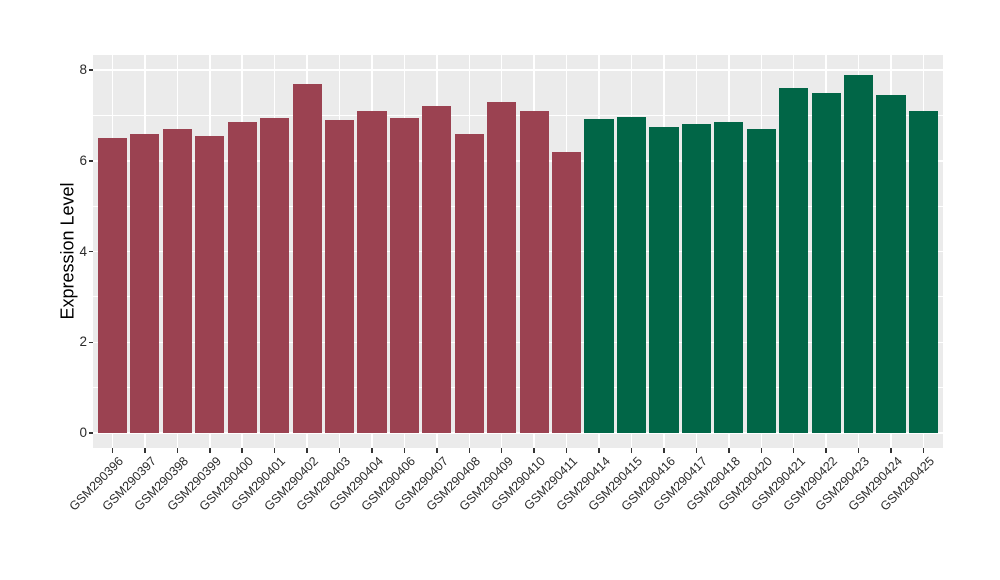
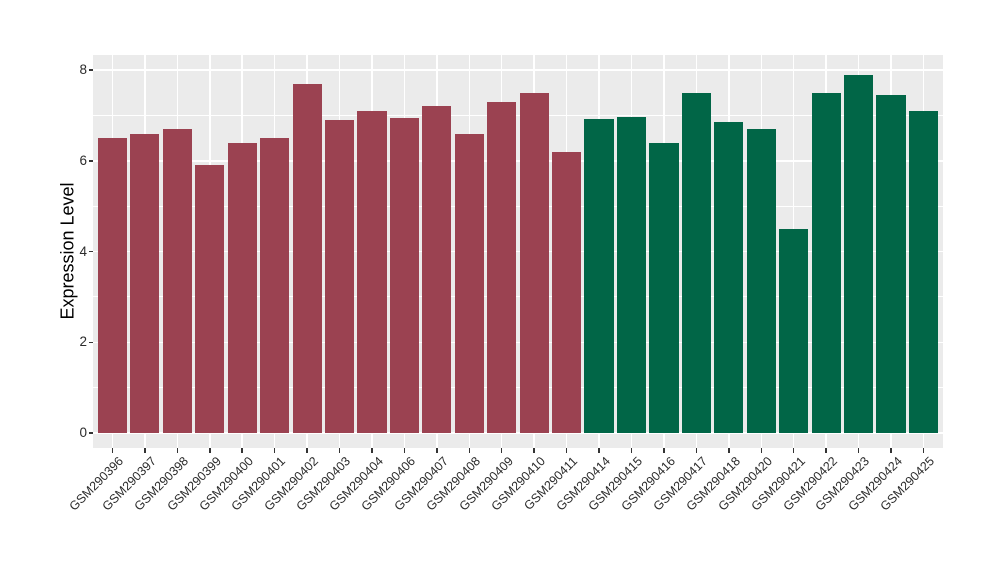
GSM290399: 6.5 -> 5.9
GSM290400: 6.8 -> 6.4
GSM290401: 7.0 -> 6.5
GSM290410: 7.1 -> 7.5
GSM290416: 6.8 -> 6.4
GSM290417: 6.8 -> 7.5
GSM290421: 7.6 -> 4.5
